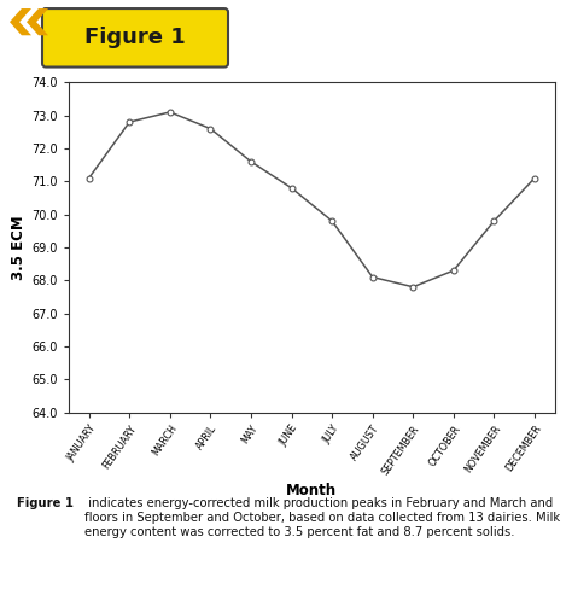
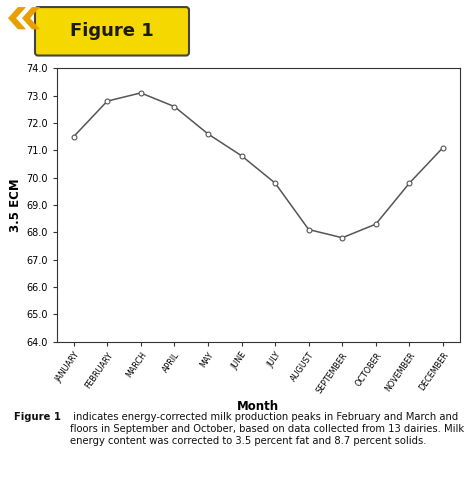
JANUARY: 71.1 -> 71.5
